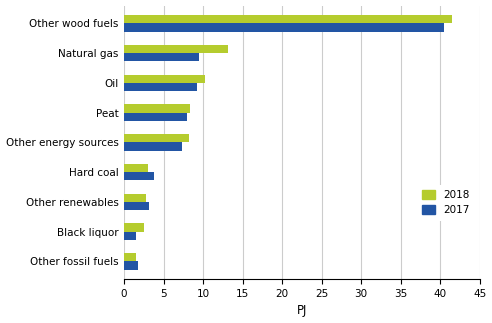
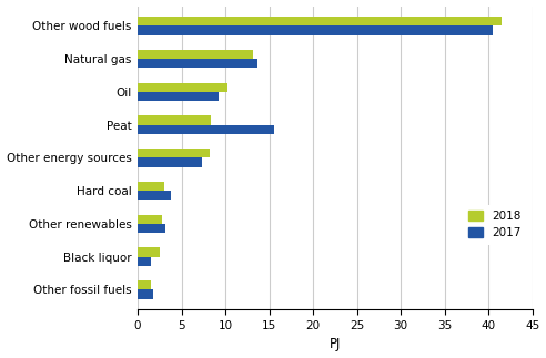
2017/Natural gas: 9.5 -> 13.6
2017/Peat: 8.0 -> 15.6
